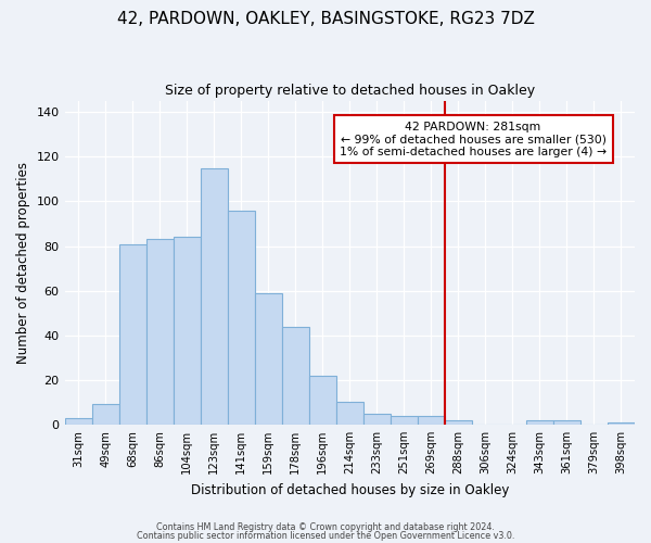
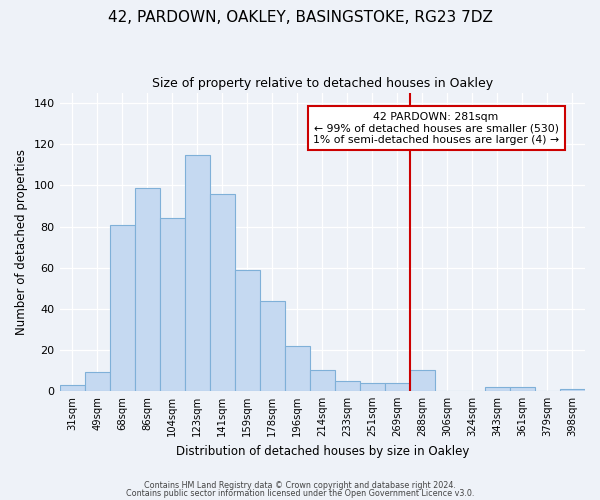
86sqm: 83 -> 99
288sqm: 2 -> 10
